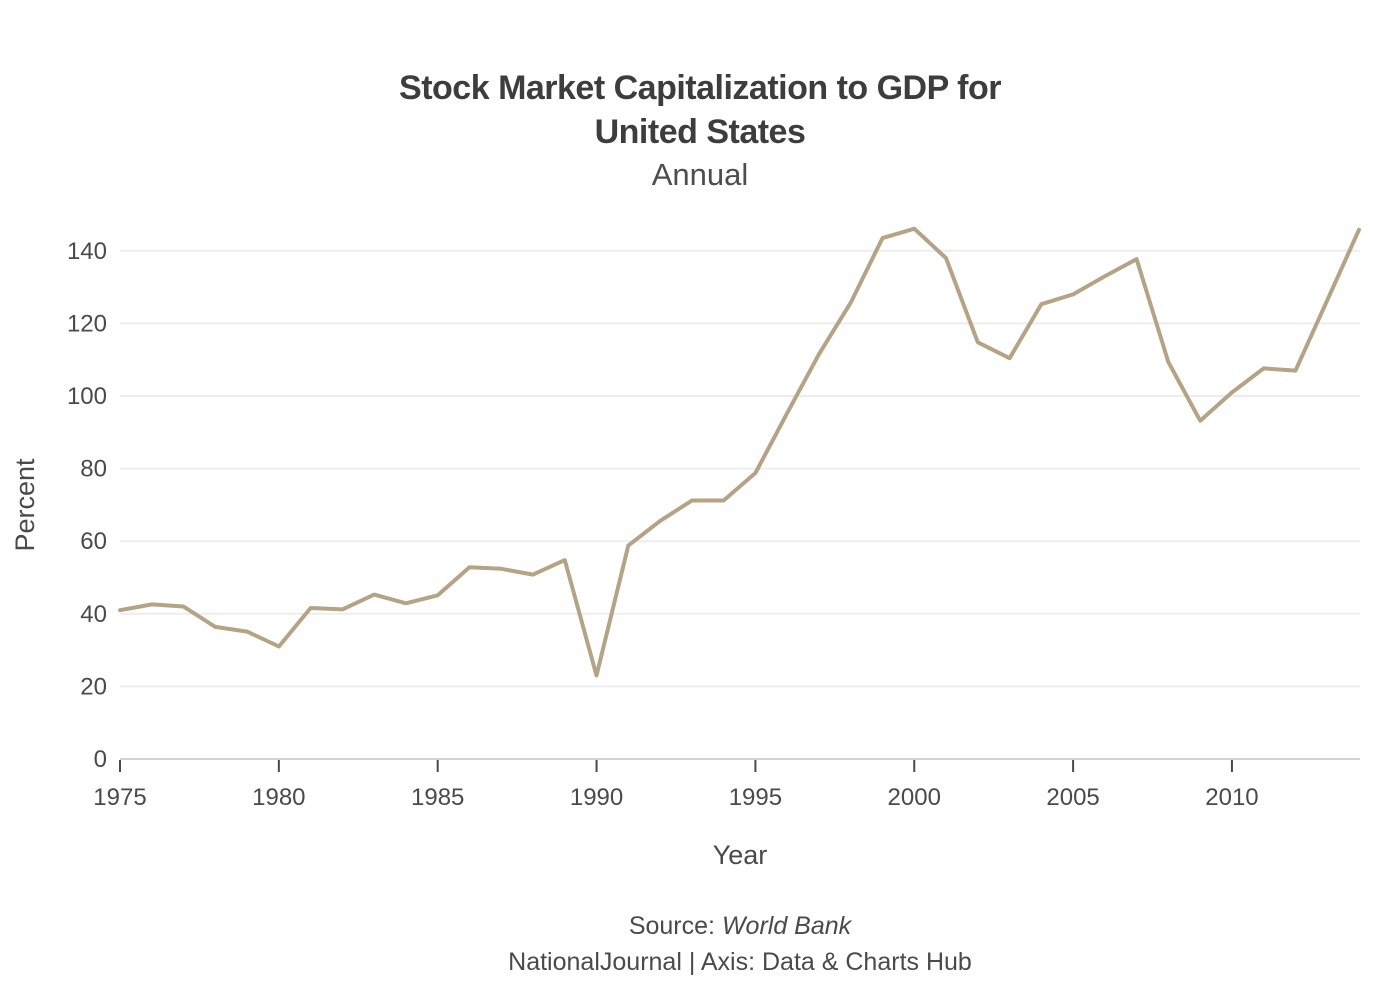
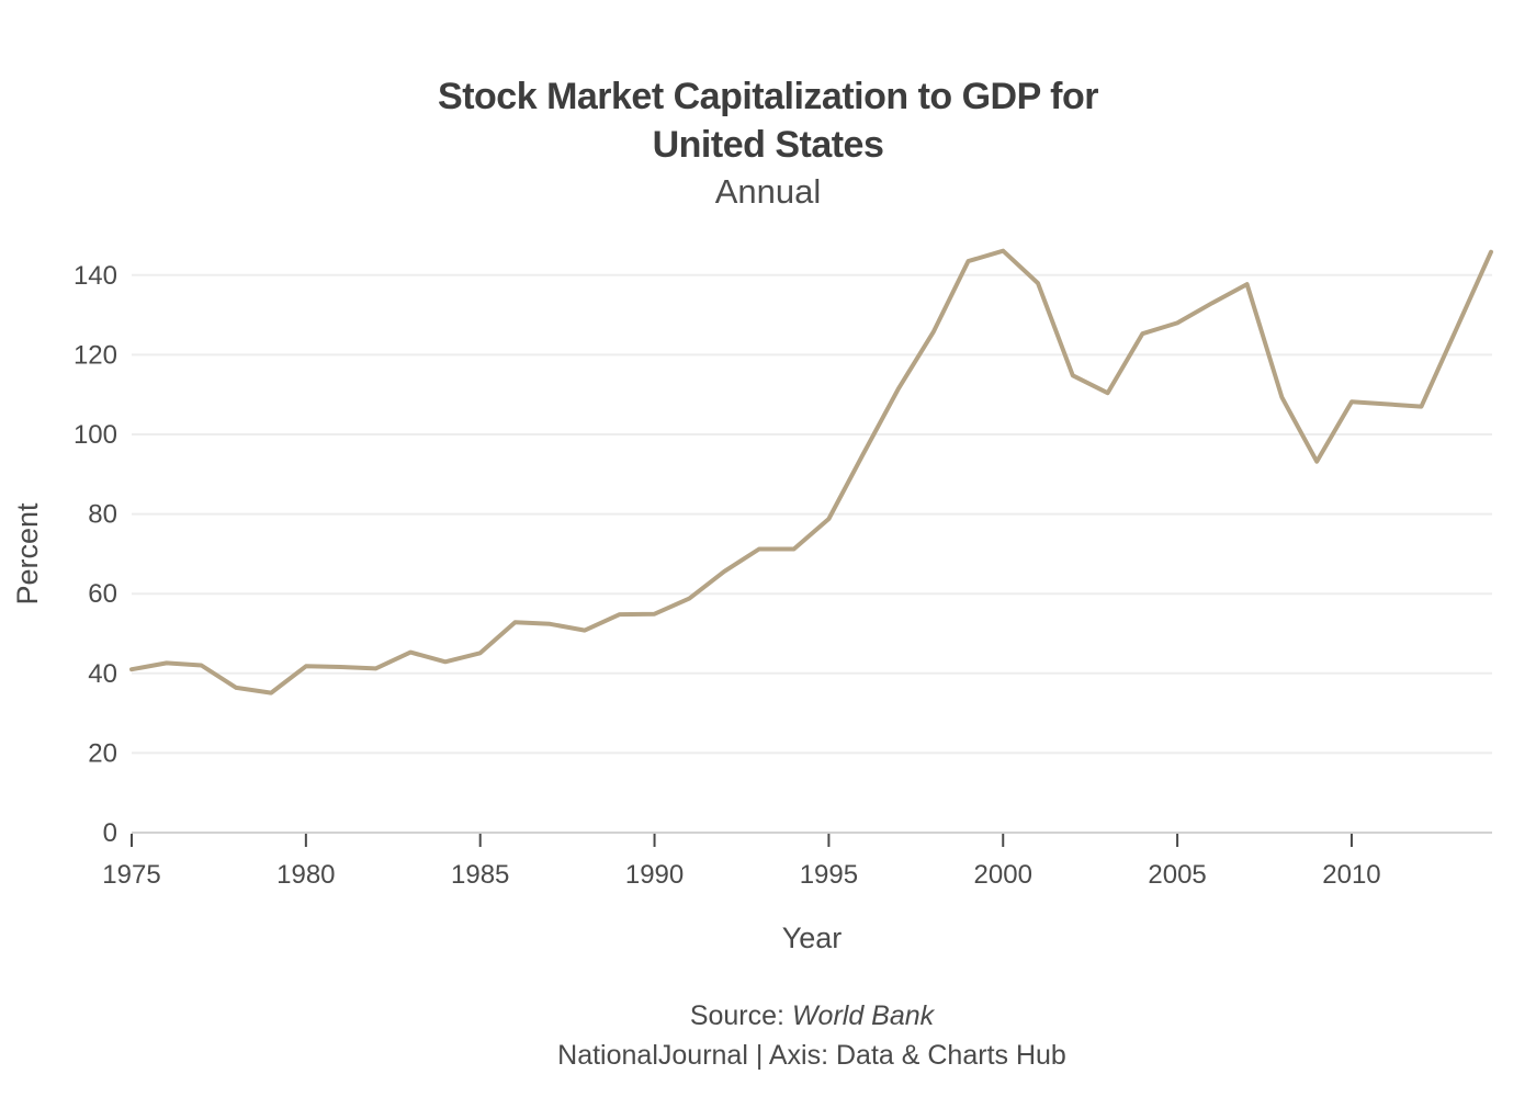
1980: 31 -> 42
1990: 23 -> 55
2010: 101 -> 108
